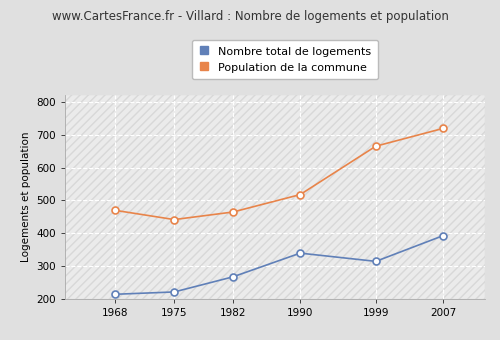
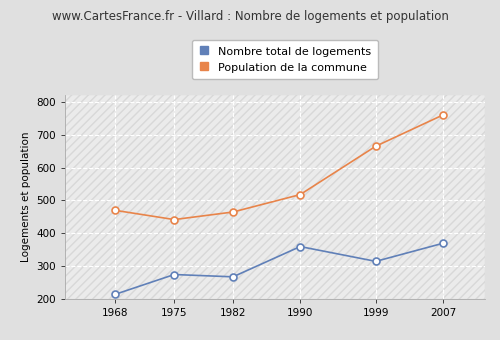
Nombre total de logements/1975: 222 -> 275
Nombre total de logements/1990: 340 -> 360
Nombre total de logements/2007: 393 -> 370
Population de la commune/2007: 719 -> 760
